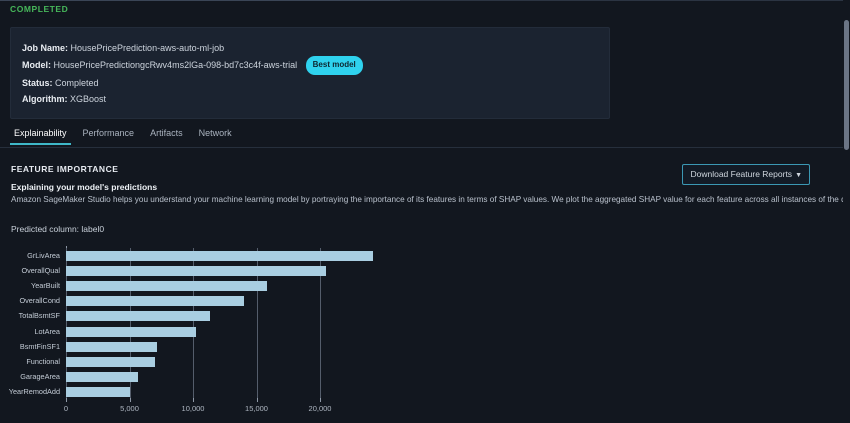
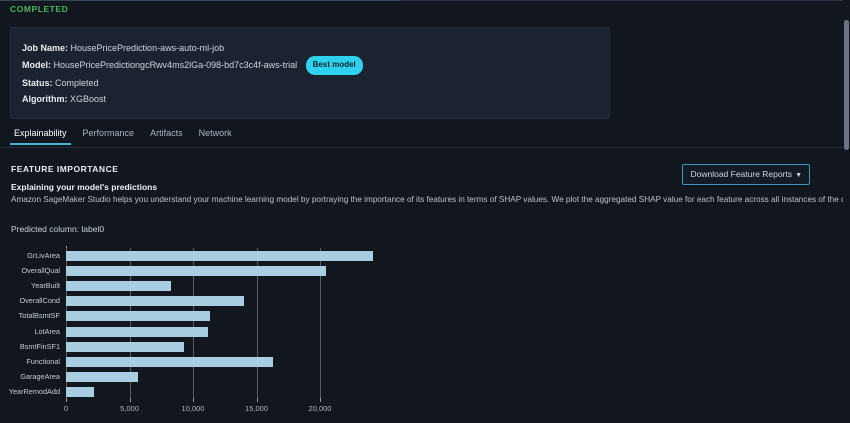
YearBuilt: 15800 -> 8300
LotArea: 10200 -> 11200
BsmtFinSF1: 7200 -> 9300
Functional: 7000 -> 16300
YearRemodAdd: 5000 -> 2200
